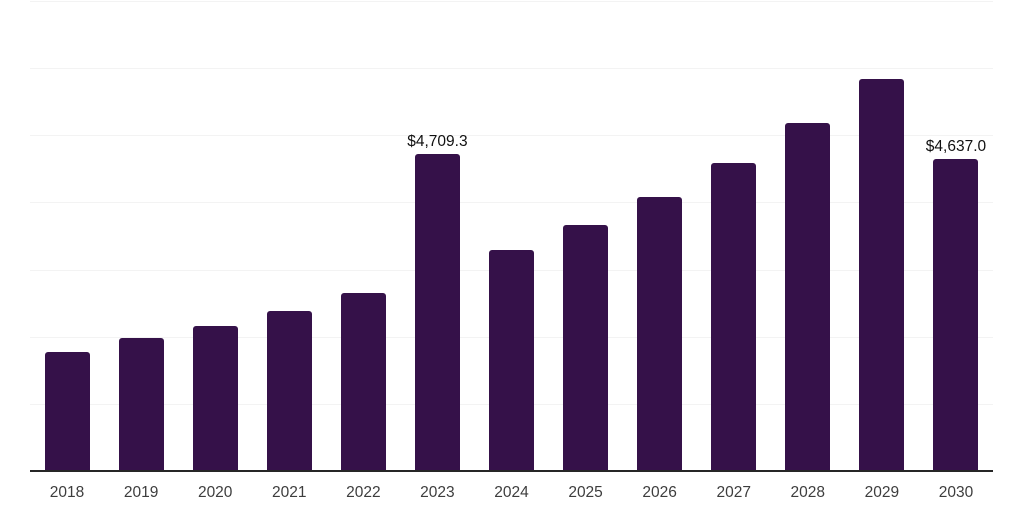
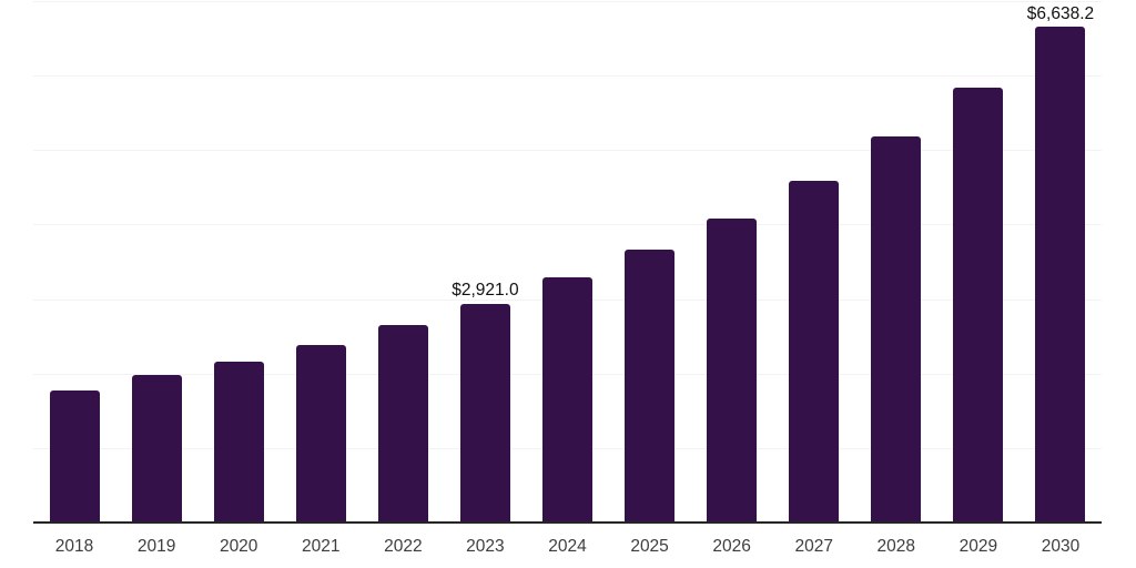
2023: $4,709.3 -> $2,921.0
2030: $4,637.0 -> $6,638.2
